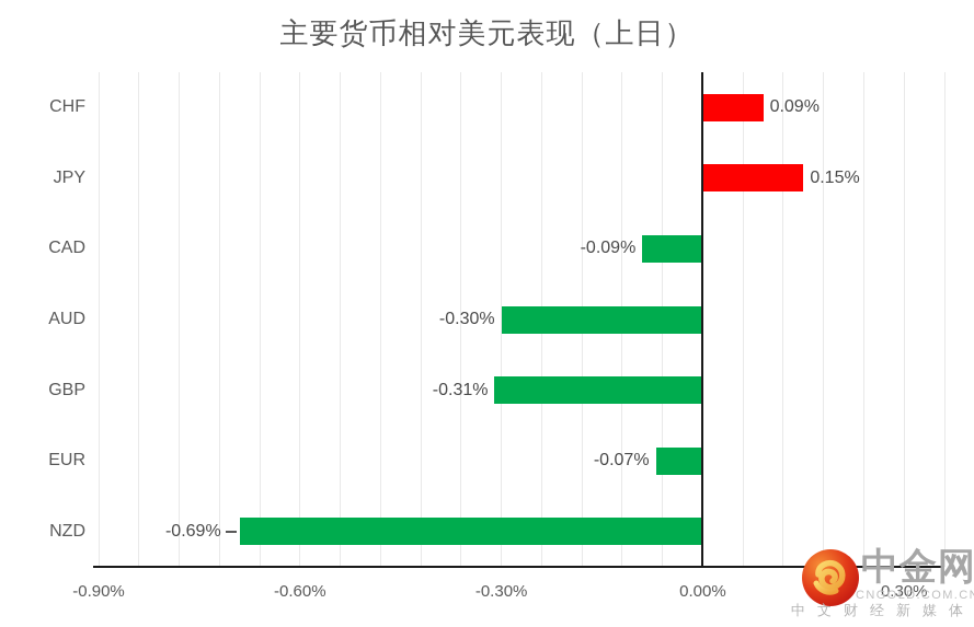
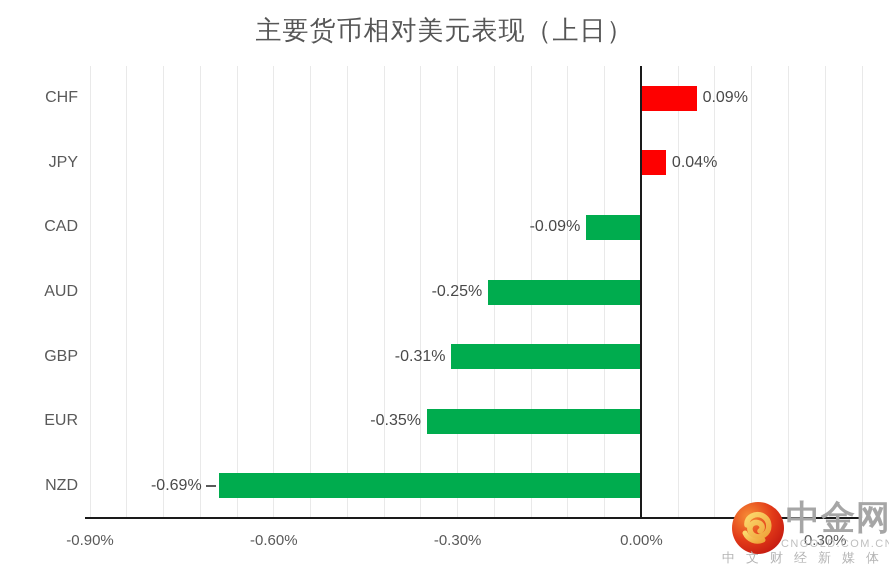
JPY: 0.15% -> 0.04%
AUD: -0.30% -> -0.25%
EUR: -0.07% -> -0.35%
